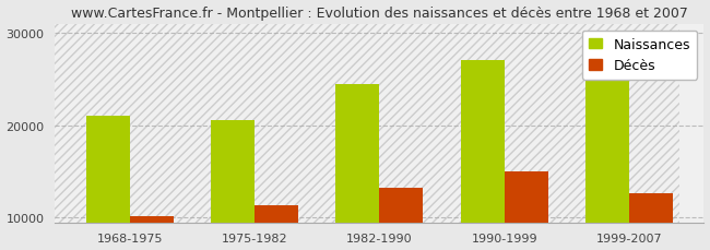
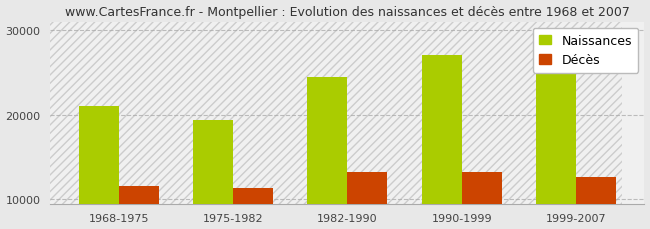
Décès/1968-1975: 10200 -> 11600
Naissances/1975-1982: 20500 -> 19400
Décès/1990-1999: 15000 -> 13200
